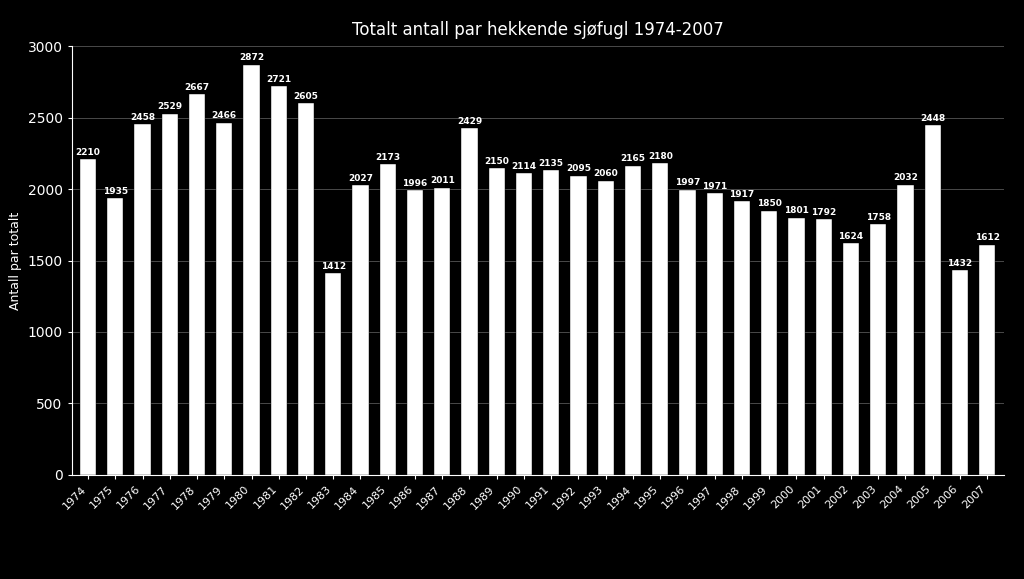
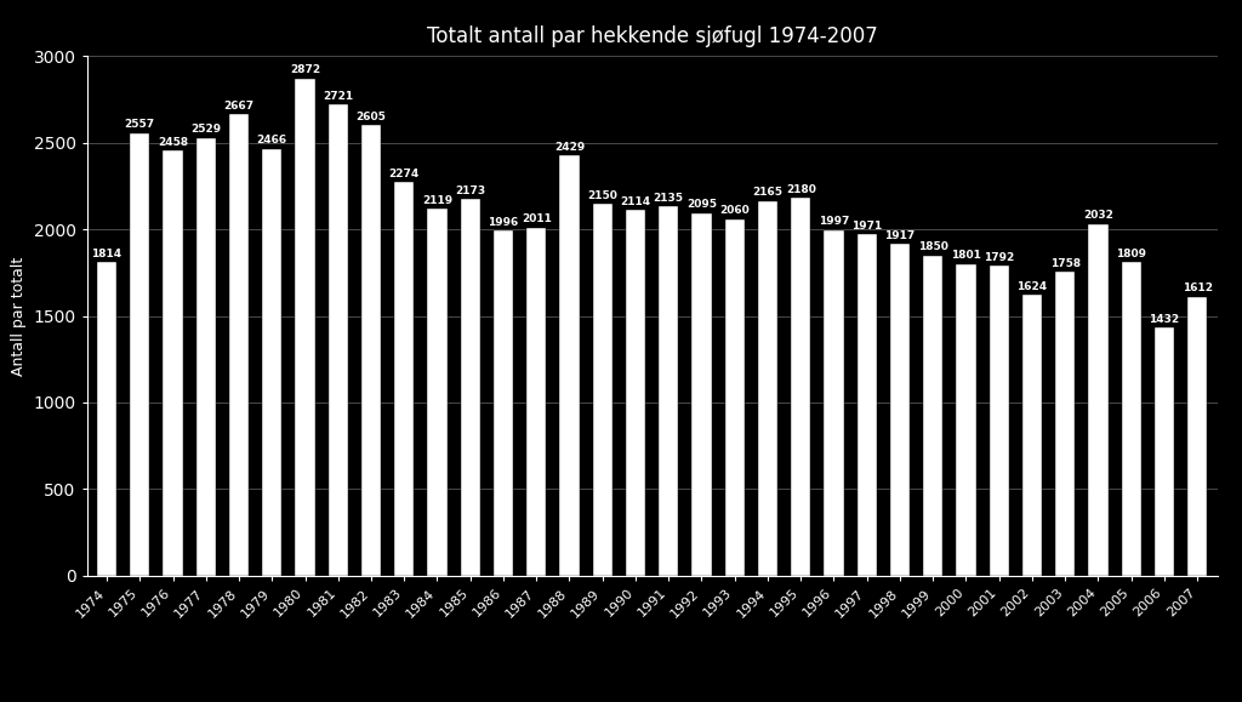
1974: 2210 -> 1814
1975: 1935 -> 2557
1983: 1412 -> 2274
1984: 2027 -> 2119
2005: 2448 -> 1809
